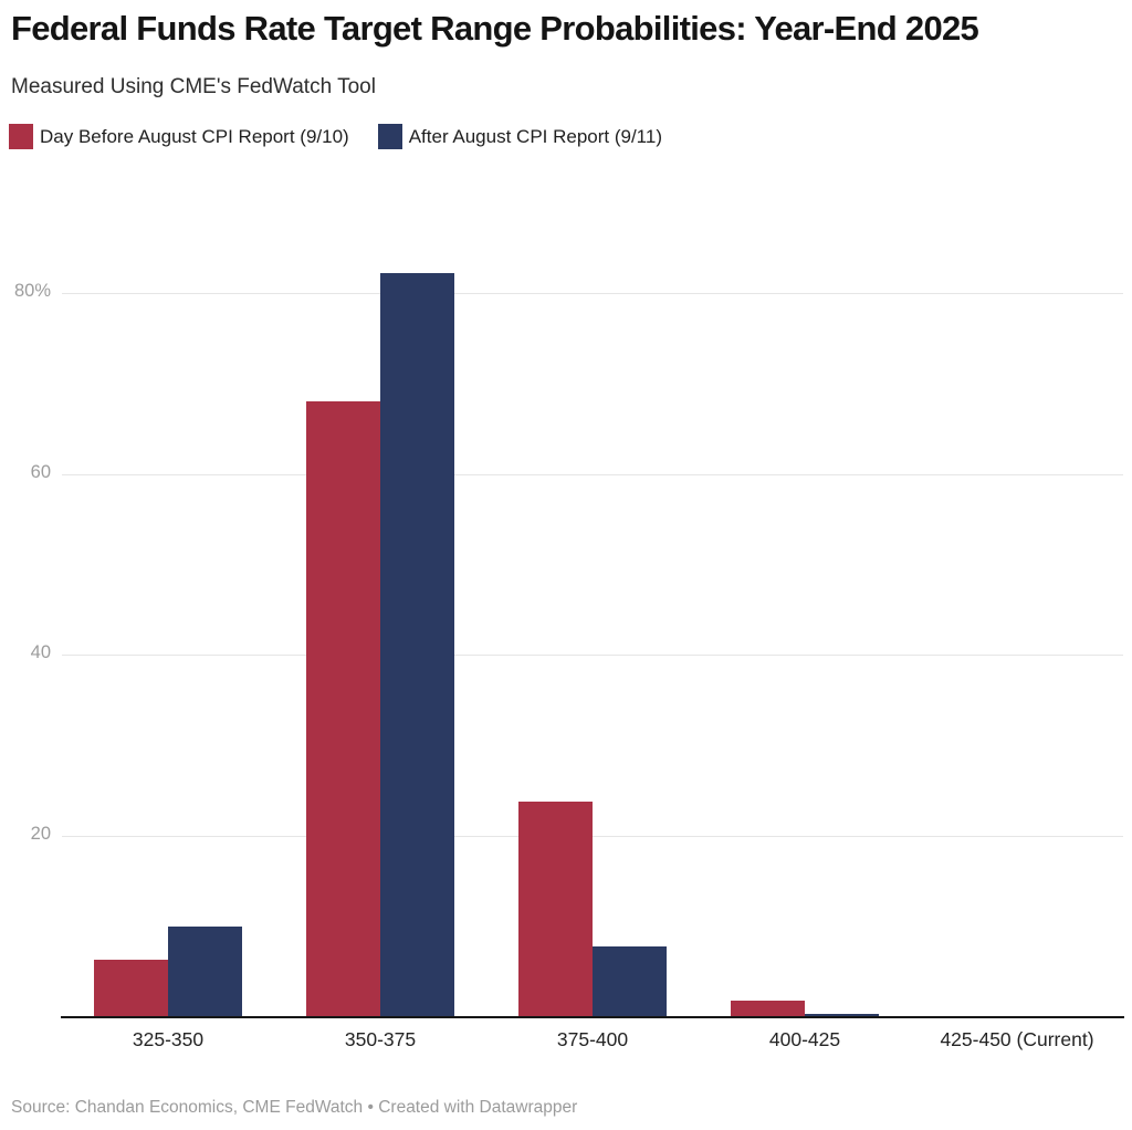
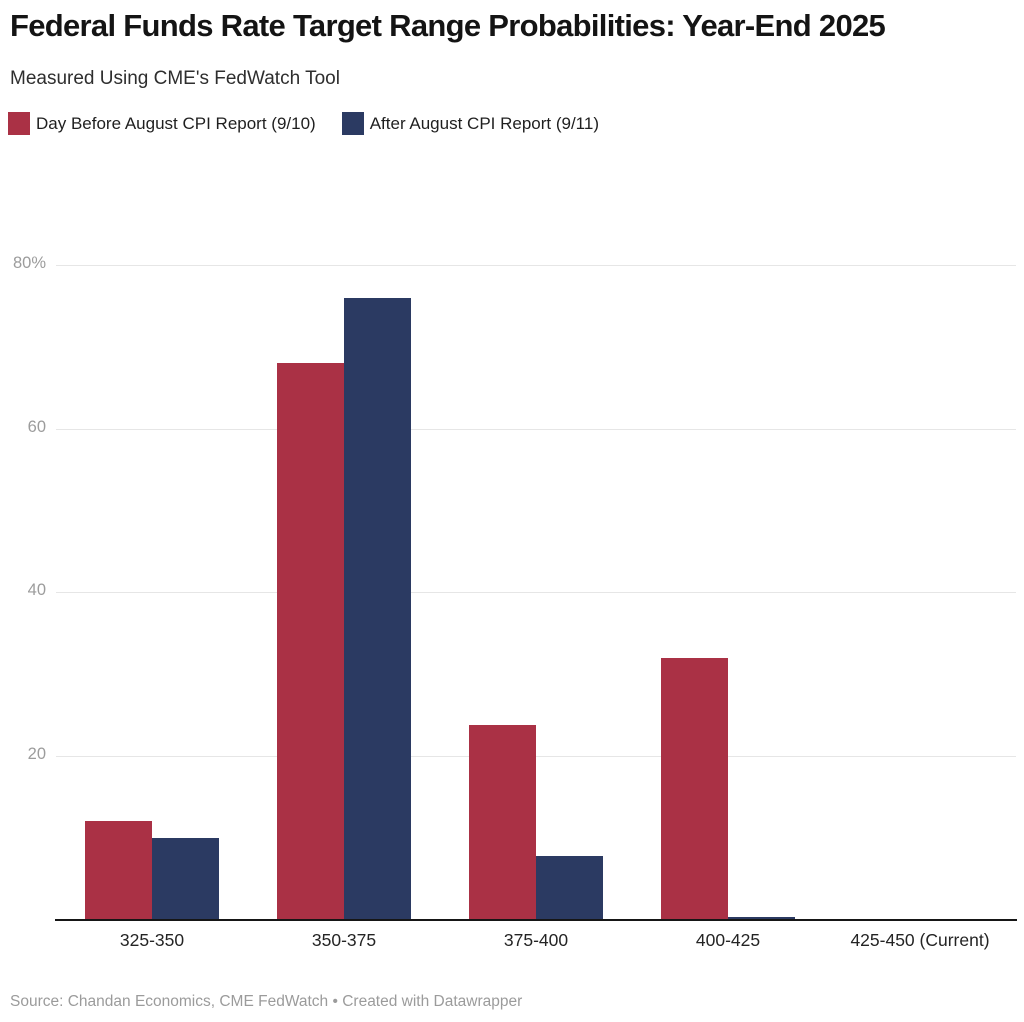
Day Before August CPI Report (9/10)/325-350: 6% -> 12%
After August CPI Report (9/11)/350-375: 82% -> 76%
Day Before August CPI Report (9/10)/400-425: 2% -> 32%
